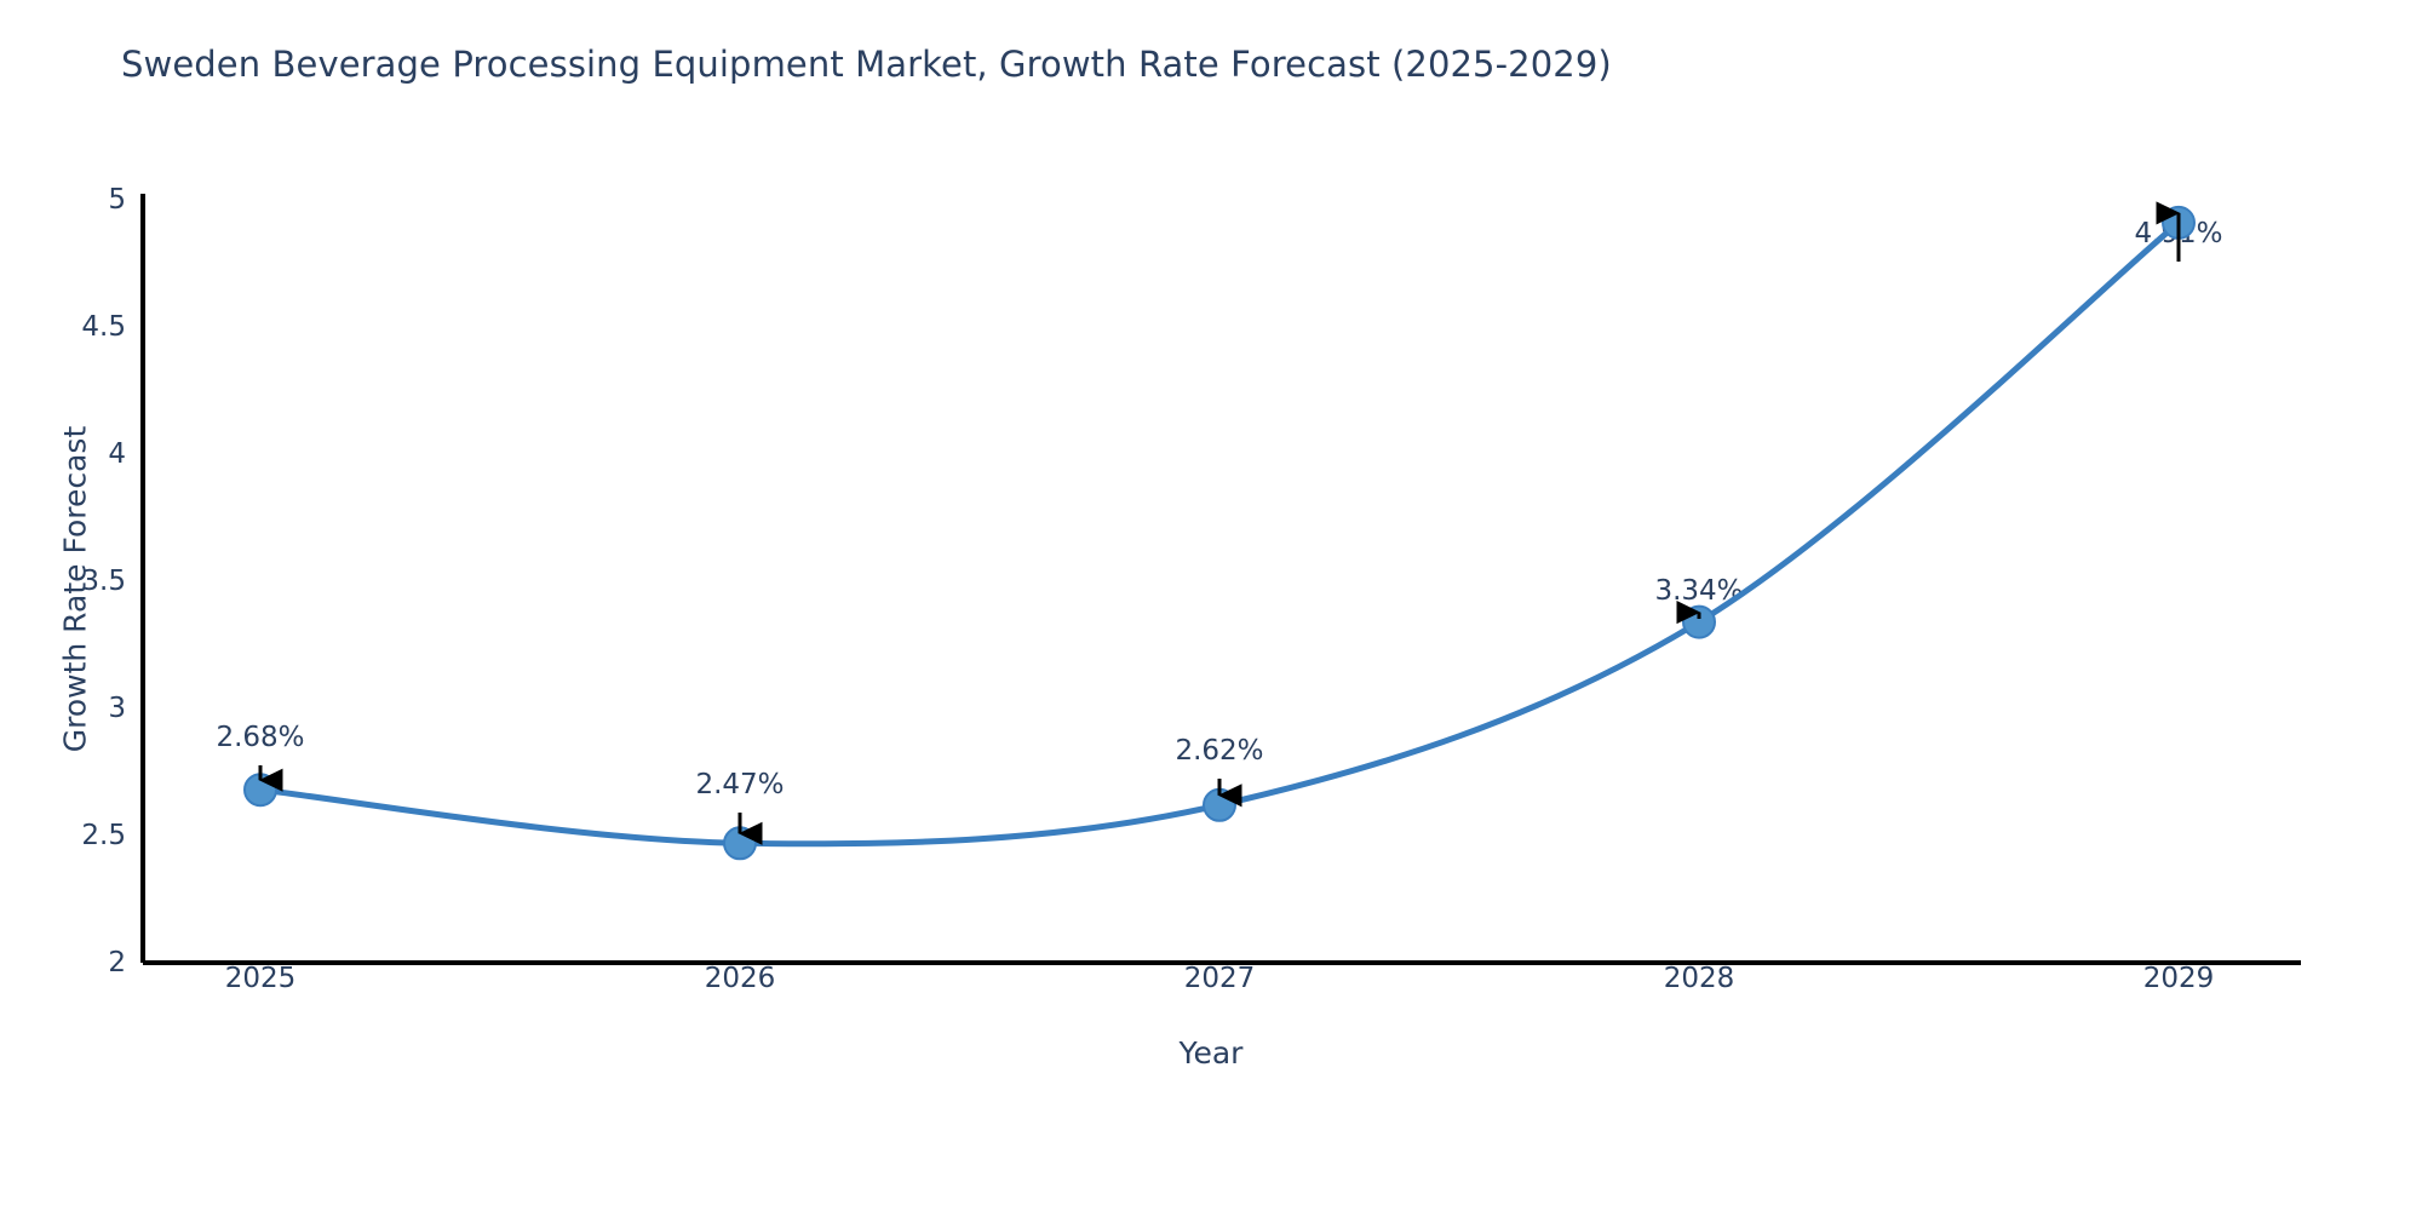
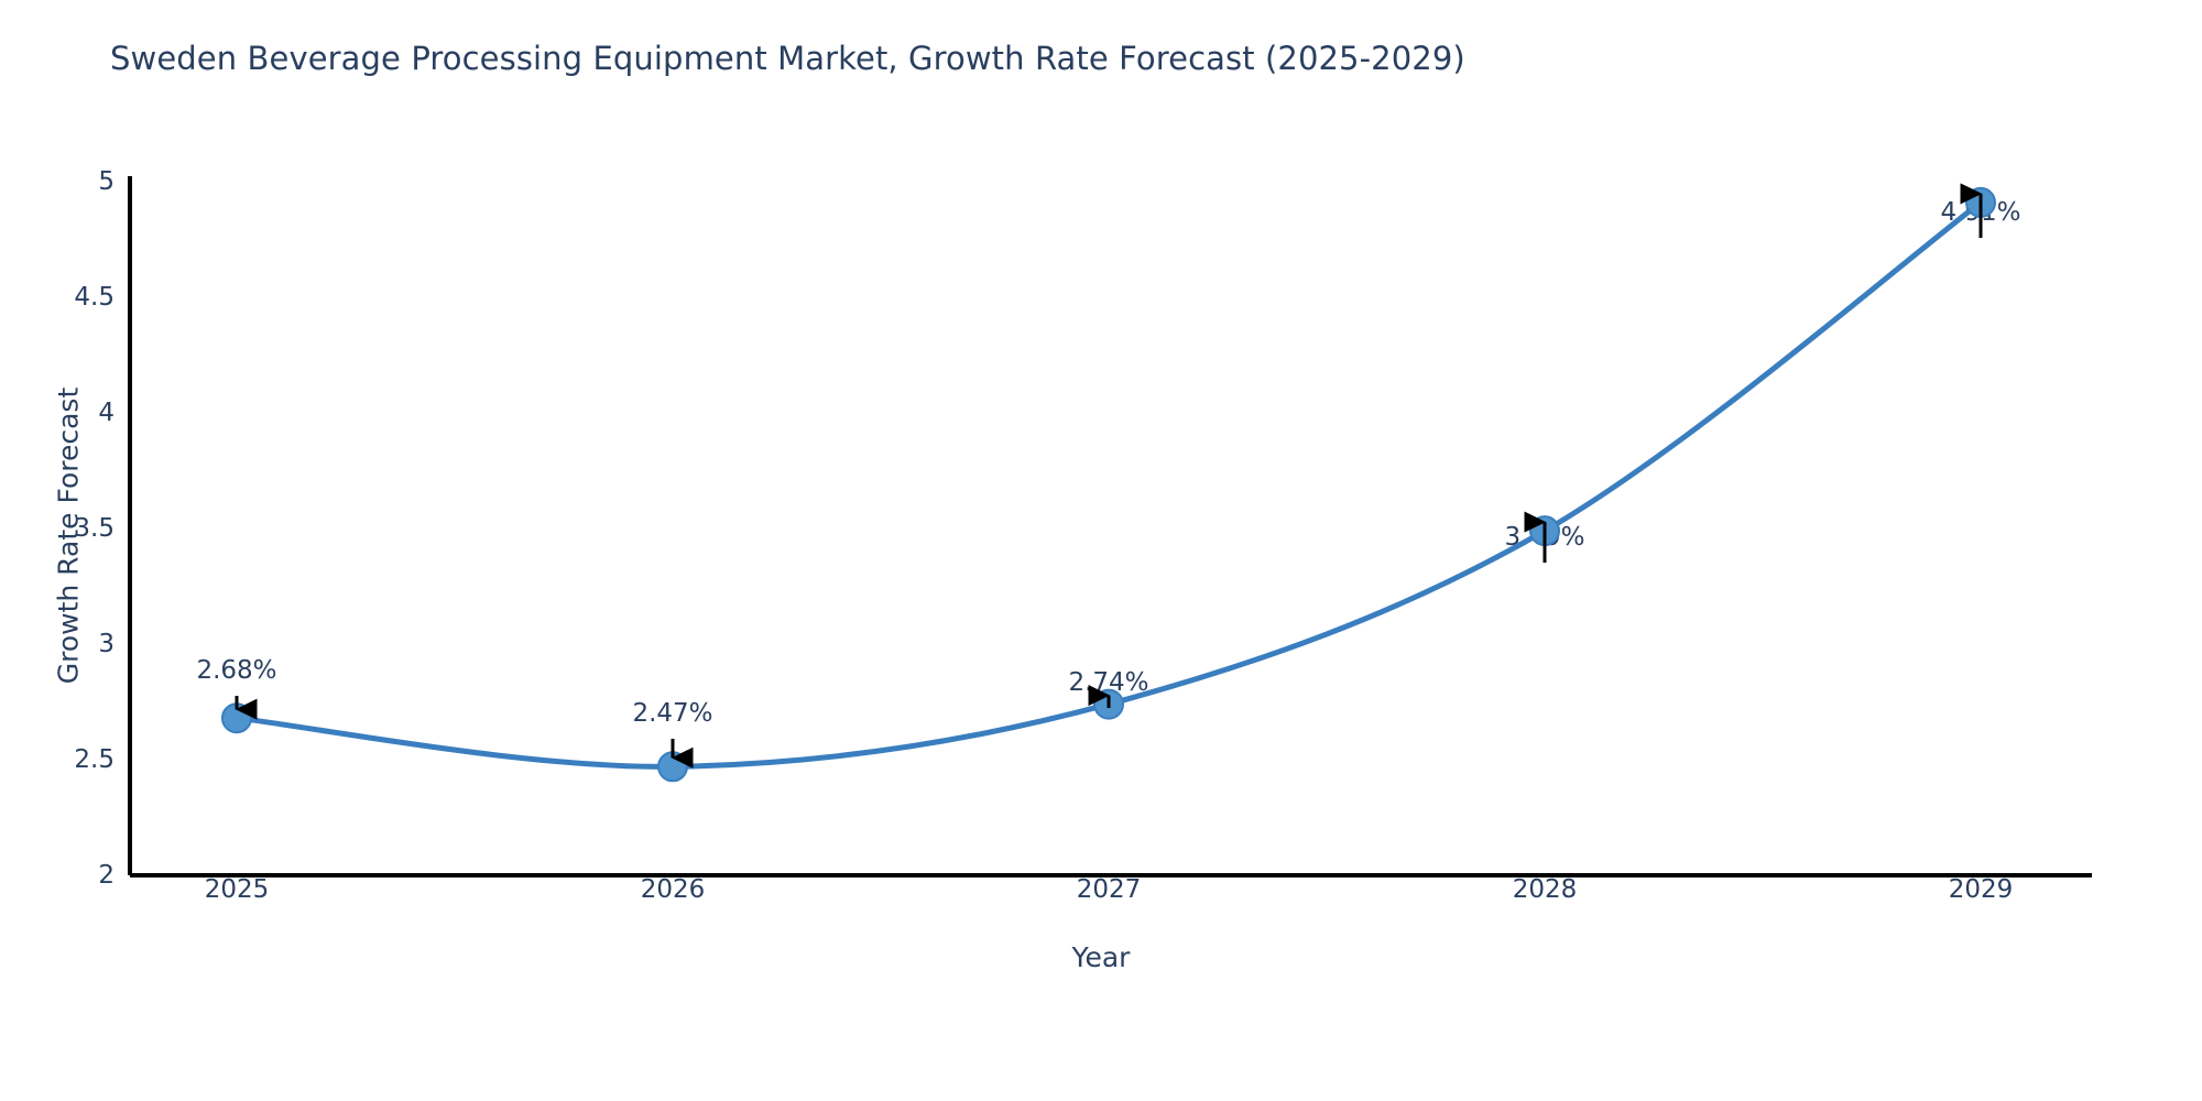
2027: 2.62% -> 2.74%
2028: 3.34% -> 3.49%
